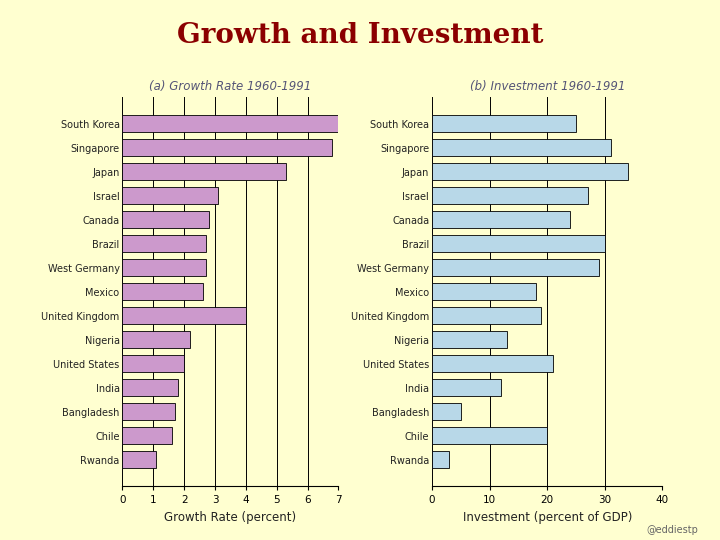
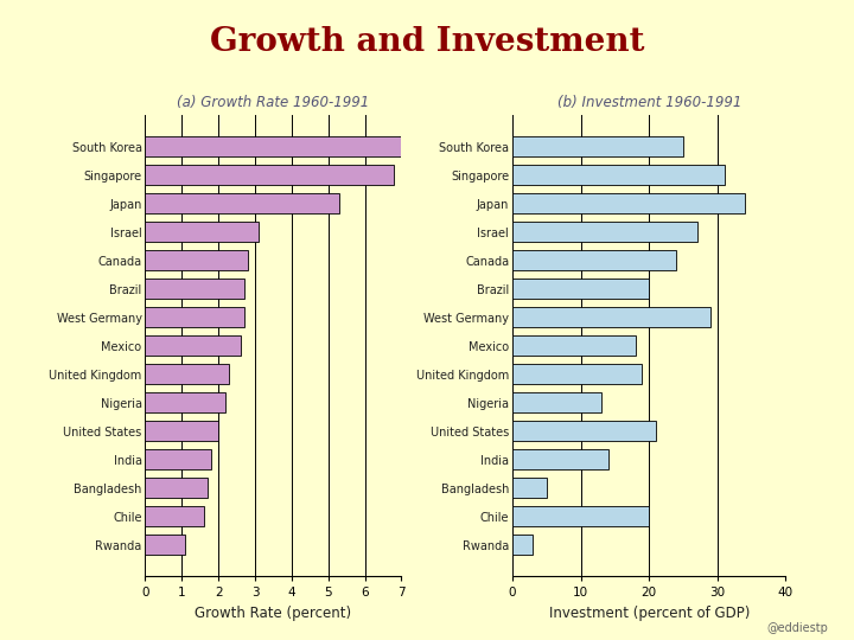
(a) Growth Rate 1960-1991/United Kingdom: 4.0 -> 2.3
(b) Investment 1960-1991/Brazil: 30 -> 20
(b) Investment 1960-1991/India: 12 -> 14
